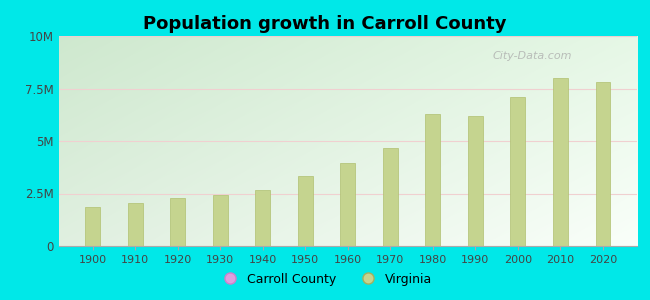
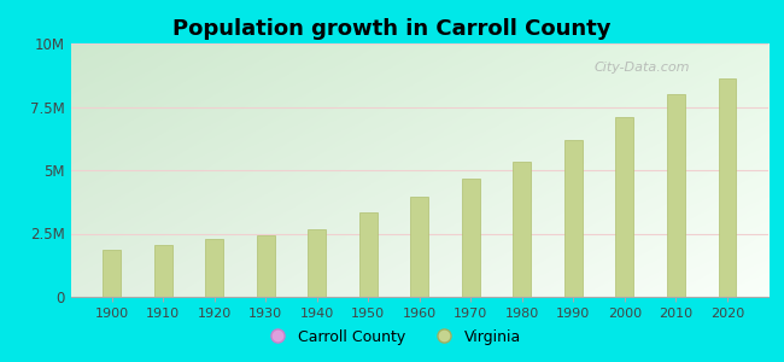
1980: 6.30M -> 5.35M
2020: 7.80M -> 8.63M
